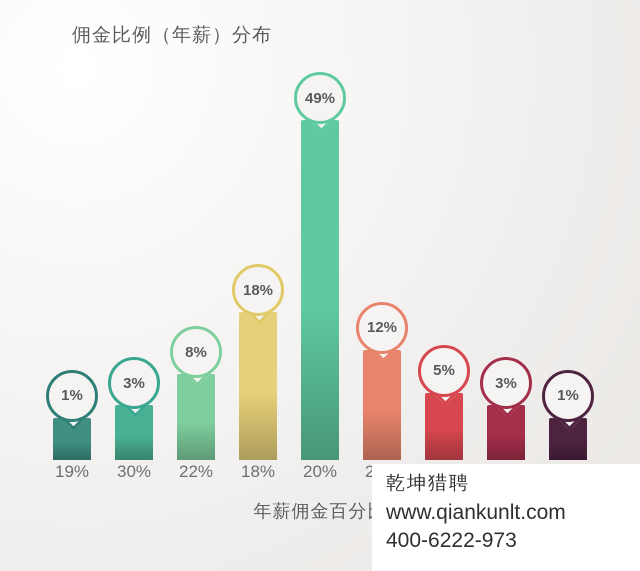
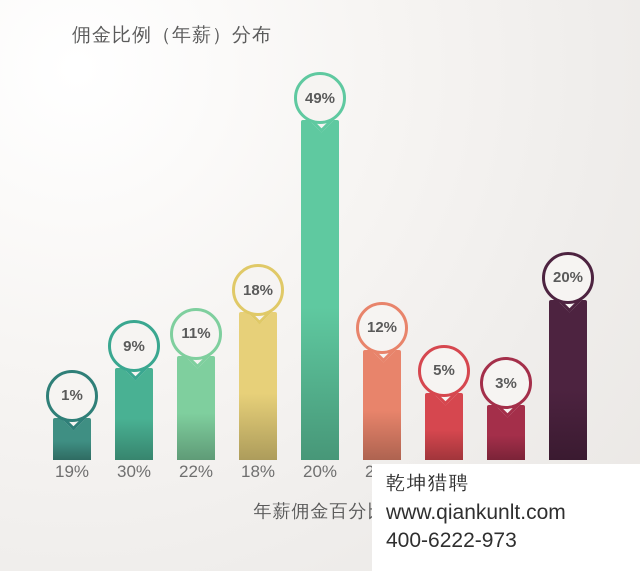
30%: 3% -> 9%
22%: 8% -> 11%
16%: 1% -> 20%
